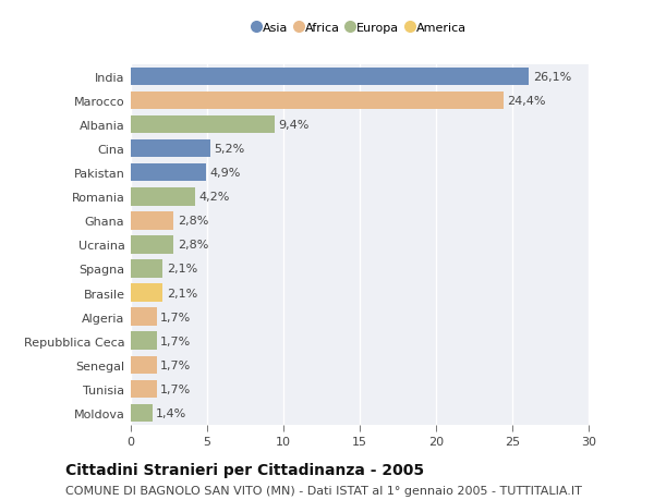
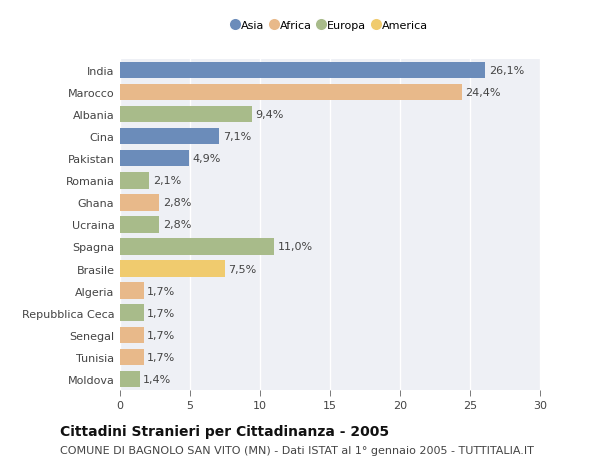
Cina: 5,2% -> 7,1%
Romania: 4,2% -> 2,1%
Spagna: 2,1% -> 11,0%
Brasile: 2,1% -> 7,5%
